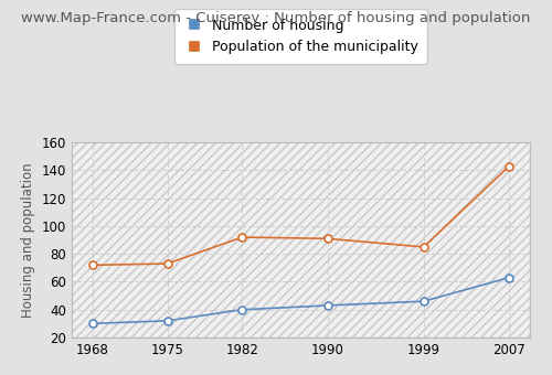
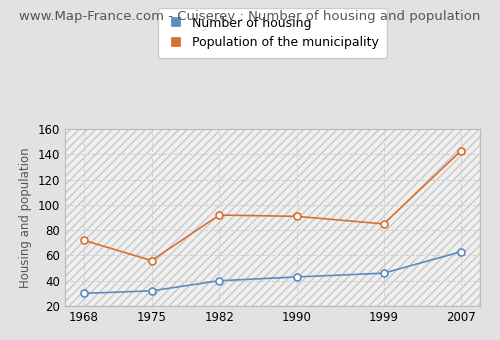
Population of the municipality/1975: 73 -> 56
